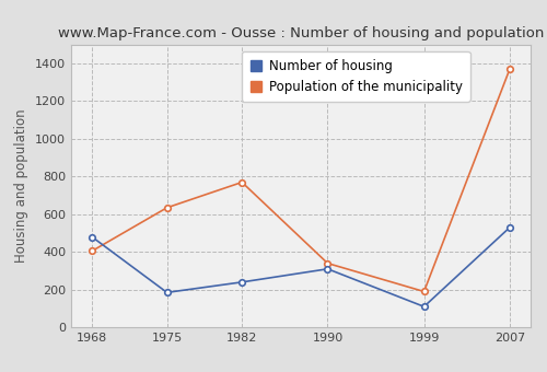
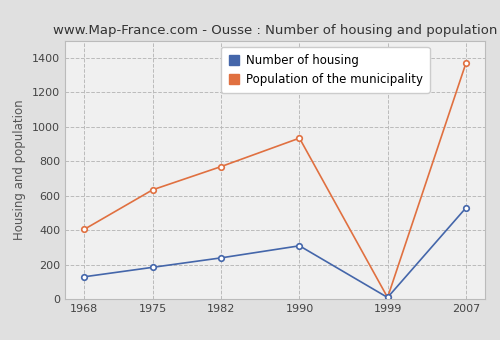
Number of housing/1968: 480 -> 130
Population of the municipality/1990: 340 -> 940
Number of housing/1999: 110 -> 10
Population of the municipality/1999: 190 -> 10
